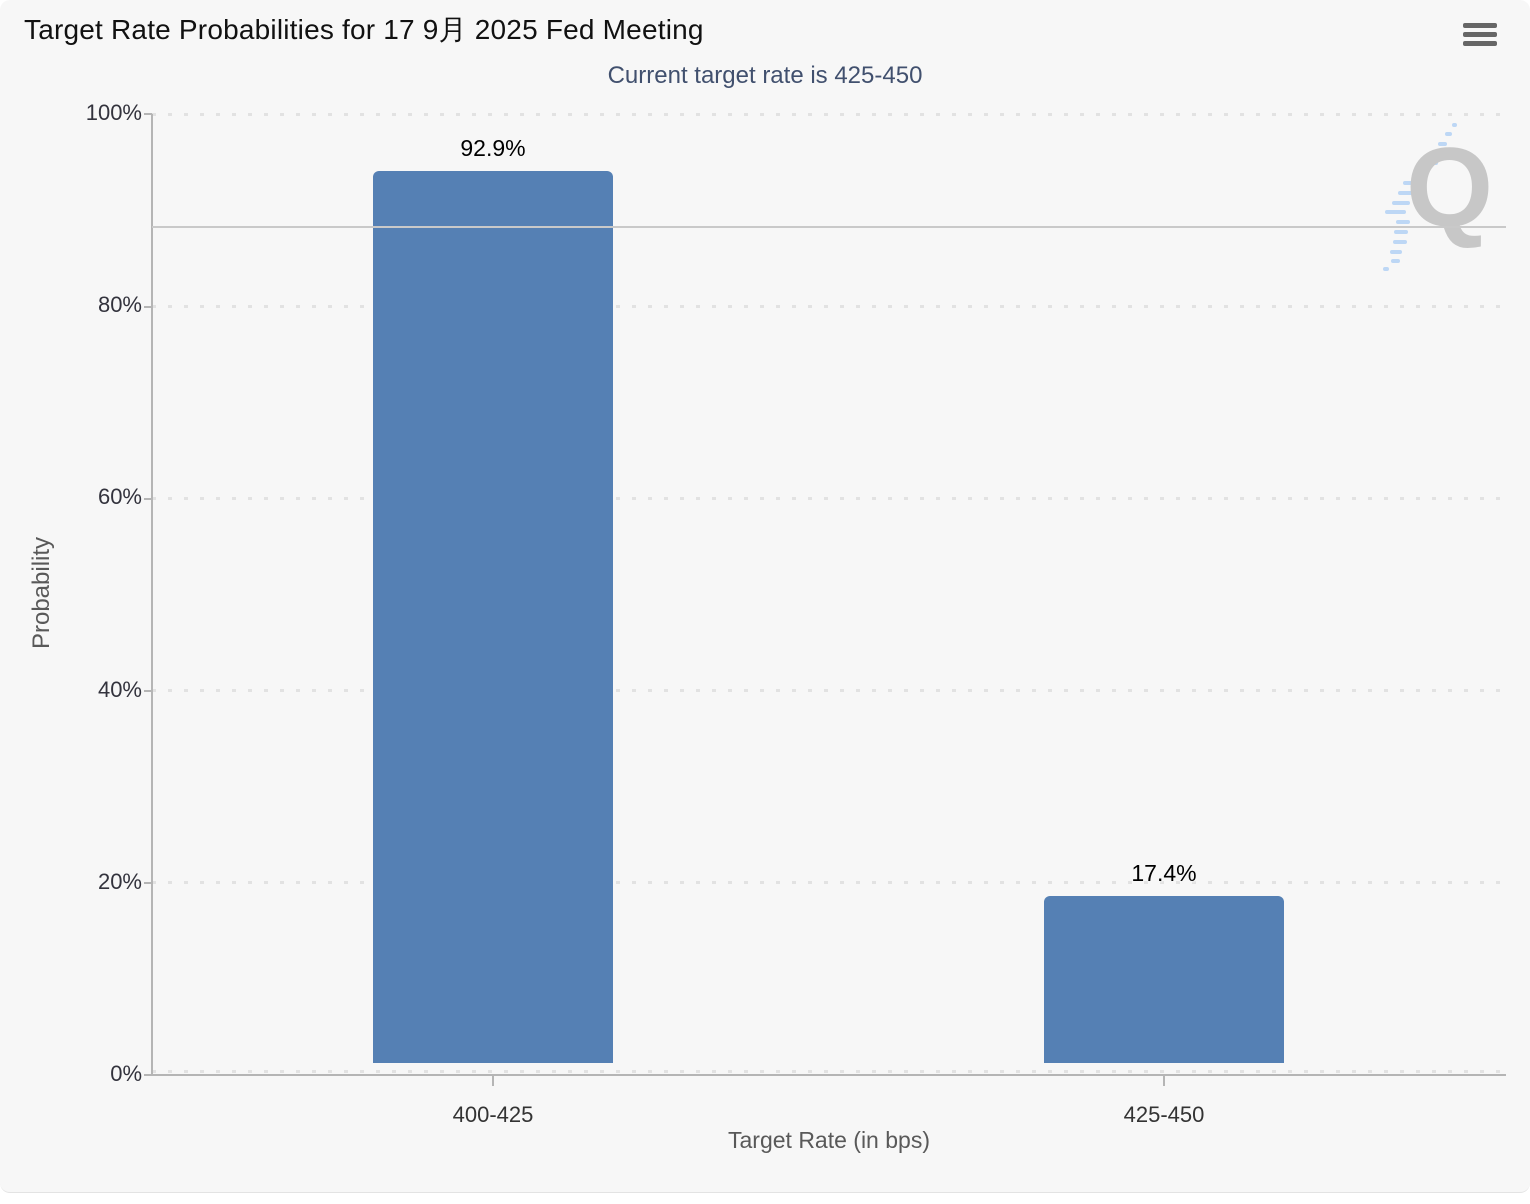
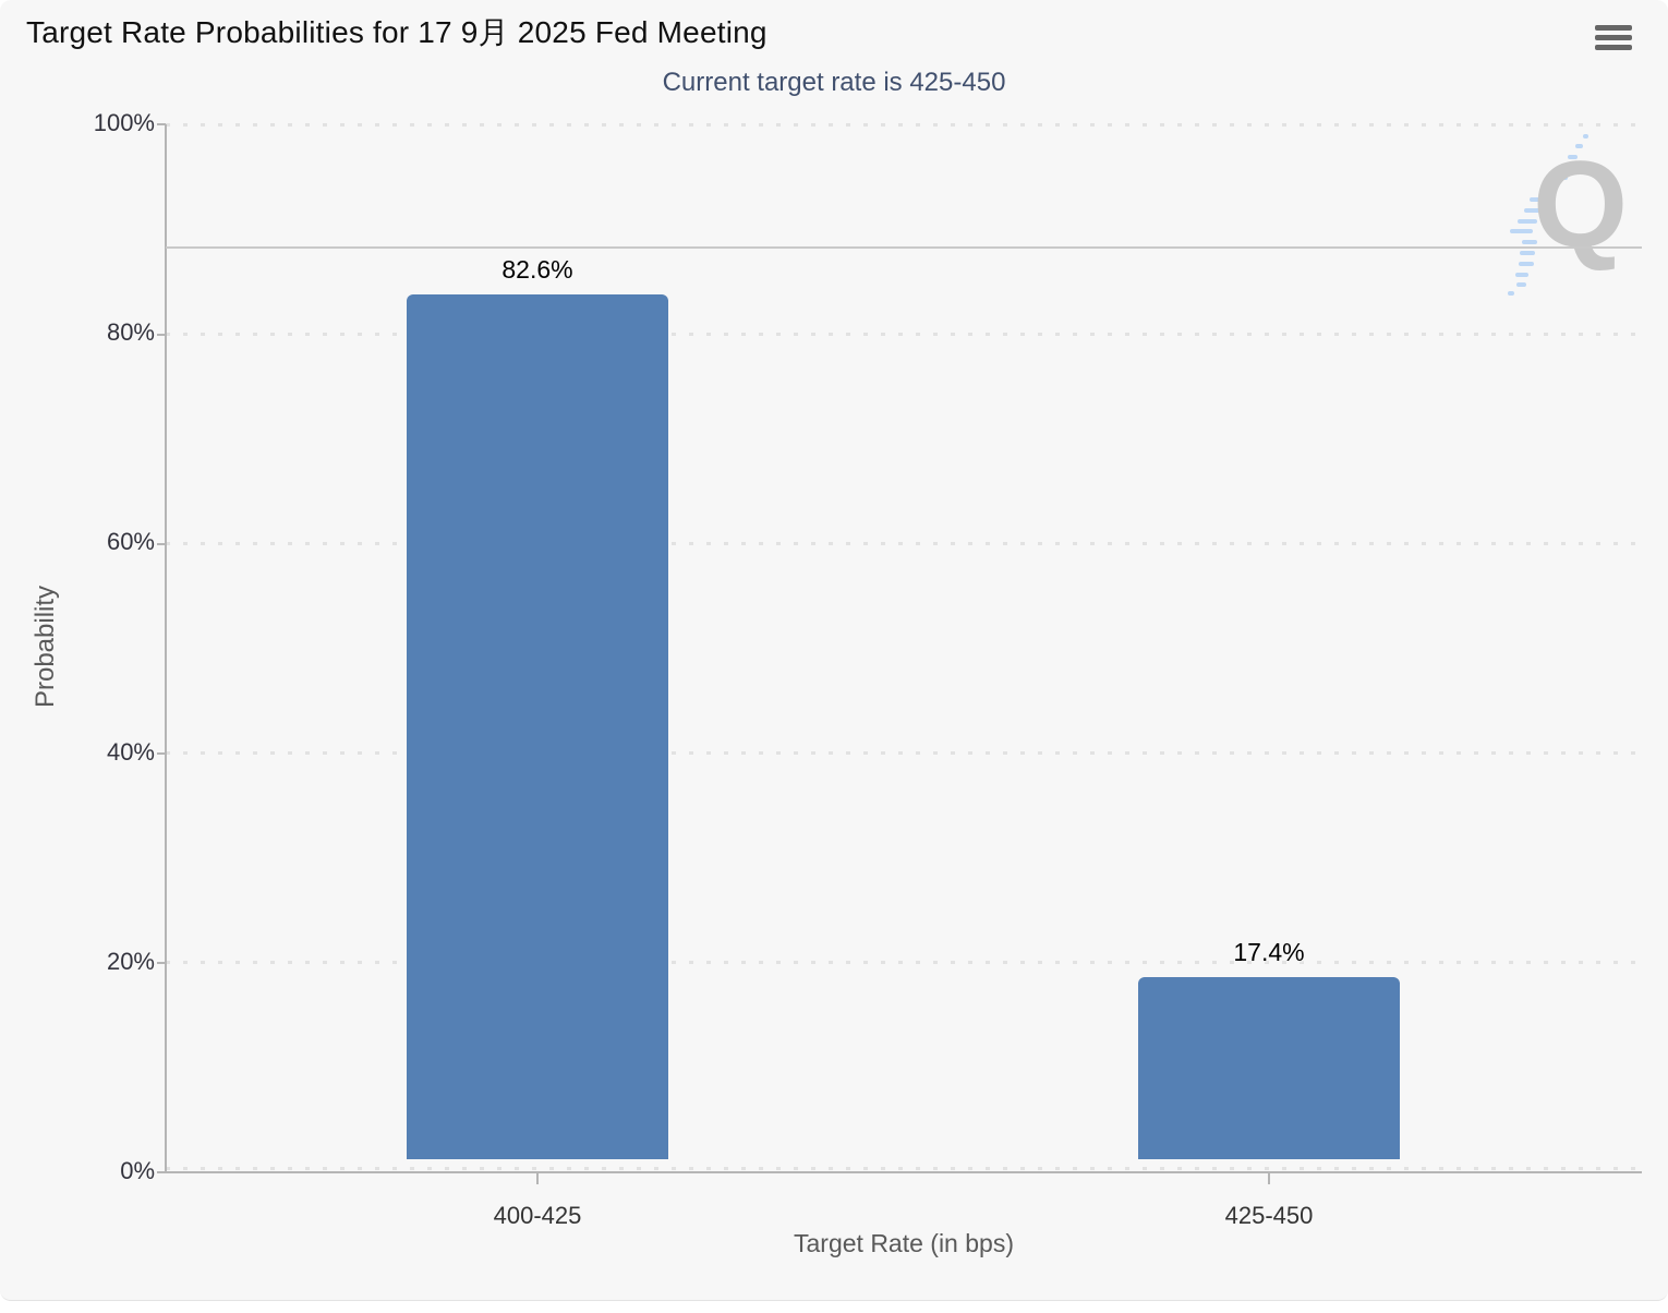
400-425: 92.9% -> 82.6%
